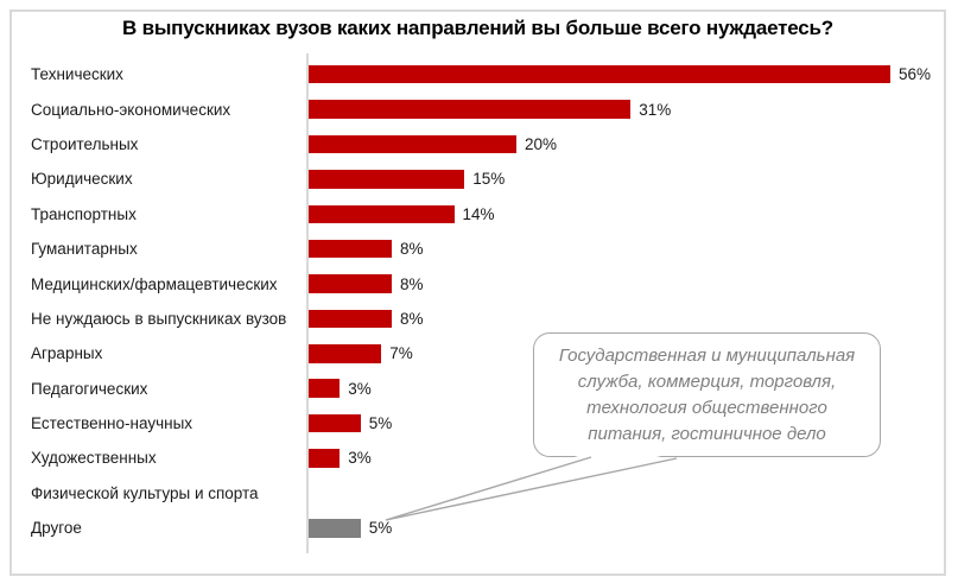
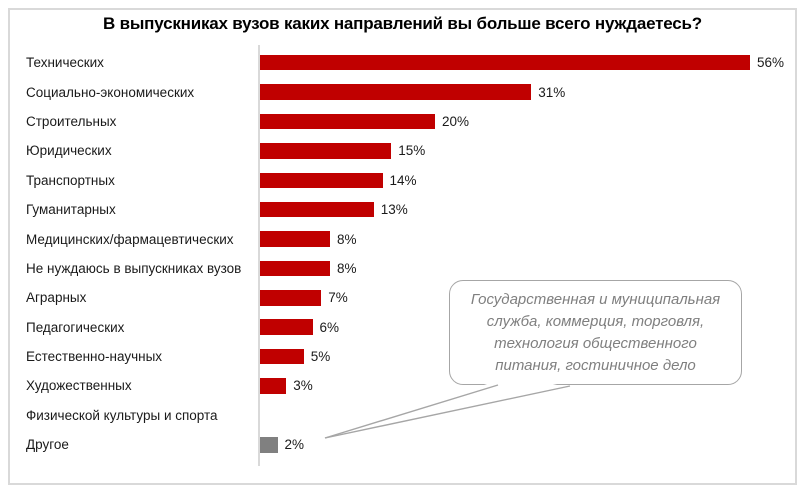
Гуманитарных: 8% -> 13%
Педагогических: 3% -> 6%
Другое: 5% -> 2%
